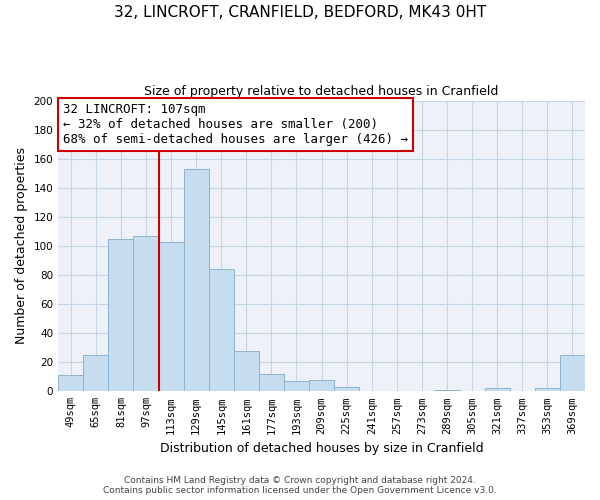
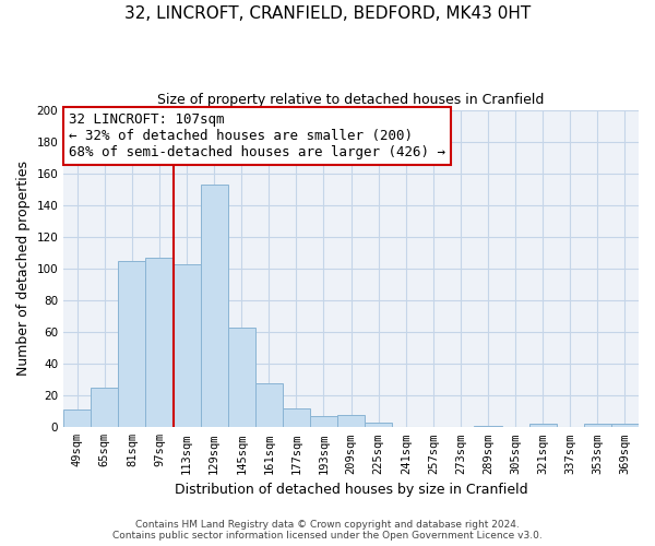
145sqm: 84 -> 63
369sqm: 25 -> 2
